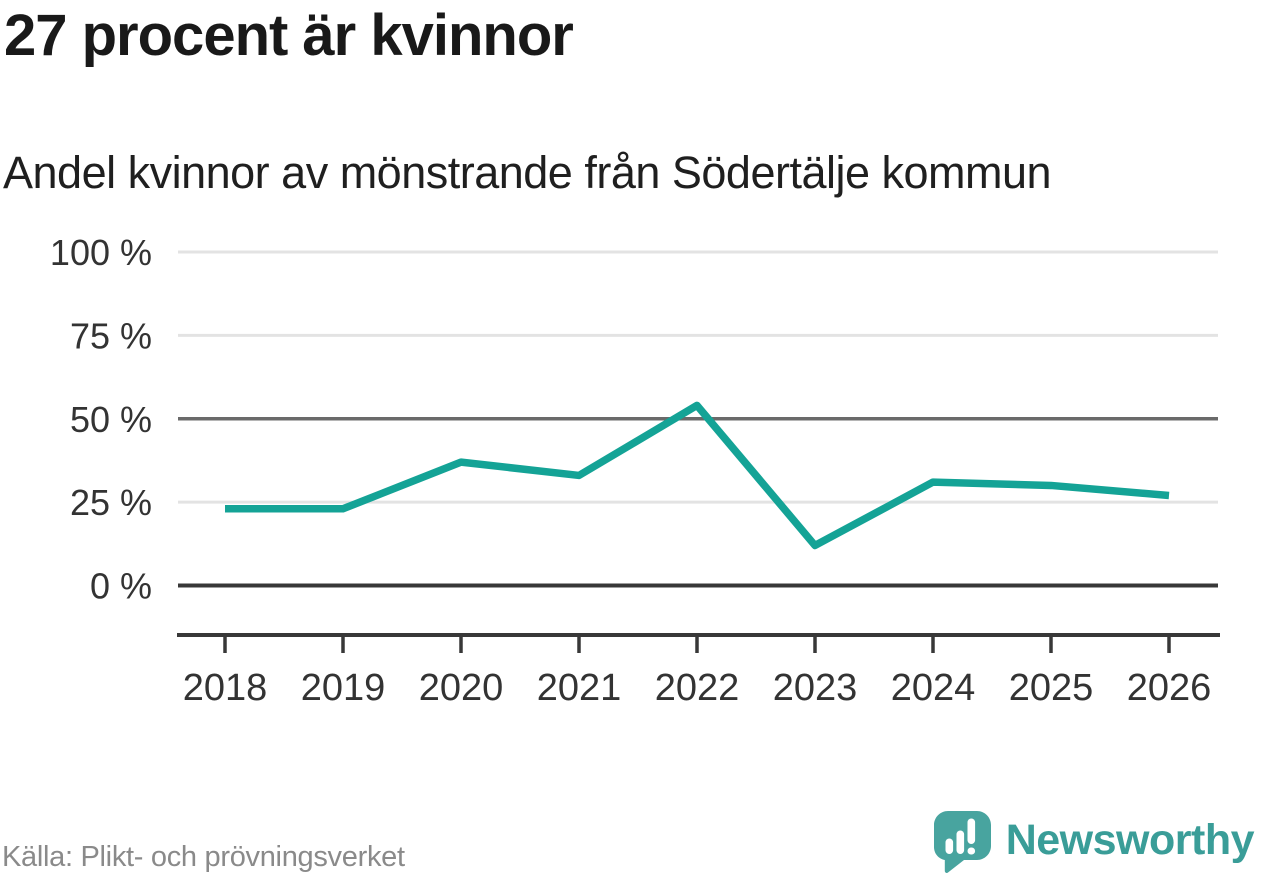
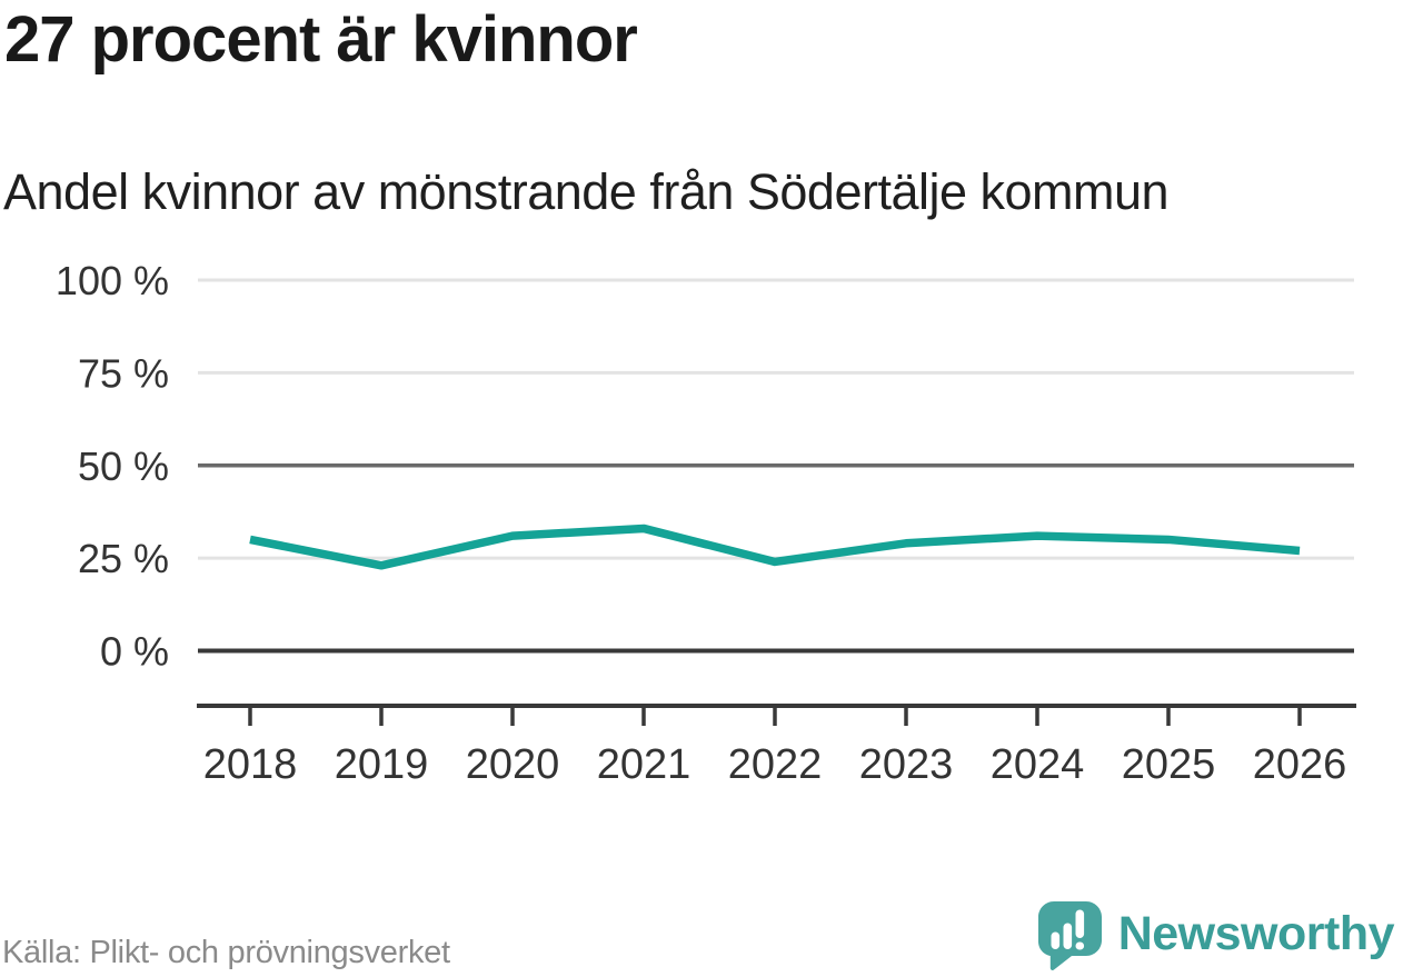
2018: 23% -> 30%
2020: 37% -> 31%
2022: 54% -> 24%
2023: 12% -> 29%
